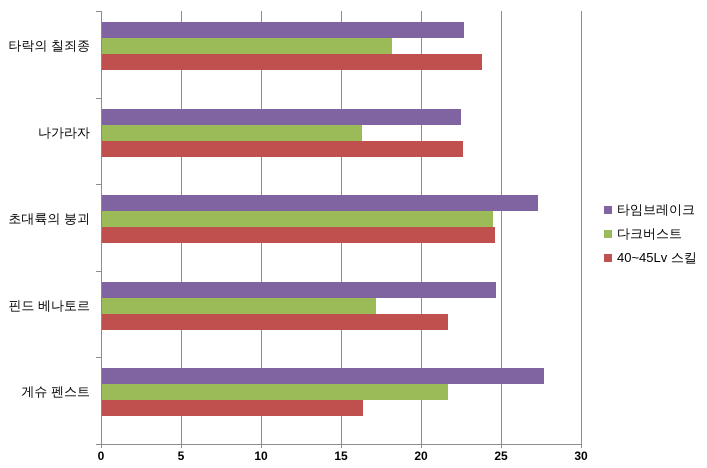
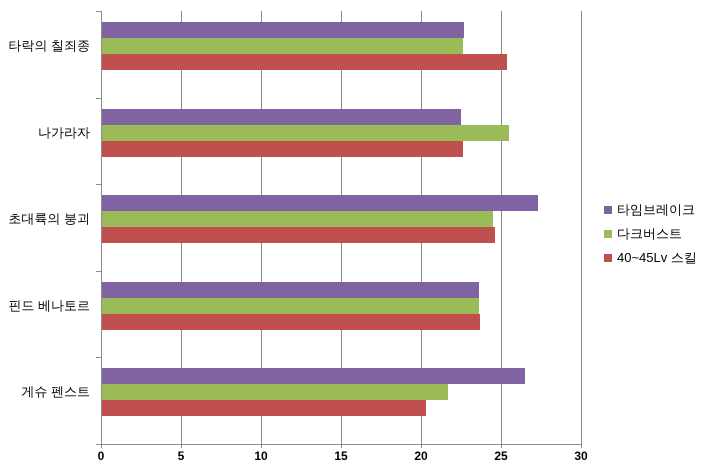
다크버스트/타락의 칠죄종: 18.2 -> 22.6
40~45Lv 스킬/타락의 칠죄종: 23.8 -> 25.4
다크버스트/나가라자: 16.3 -> 25.5
타임브레이크/핀드 베나토르: 24.7 -> 23.6
다크버스트/핀드 베나토르: 17.2 -> 23.6
40~45Lv 스킬/핀드 베나토르: 21.7 -> 23.7
타임브레이크/게슈 펜스트: 27.7 -> 26.5
40~45Lv 스킬/게슈 펜스트: 16.4 -> 20.3
